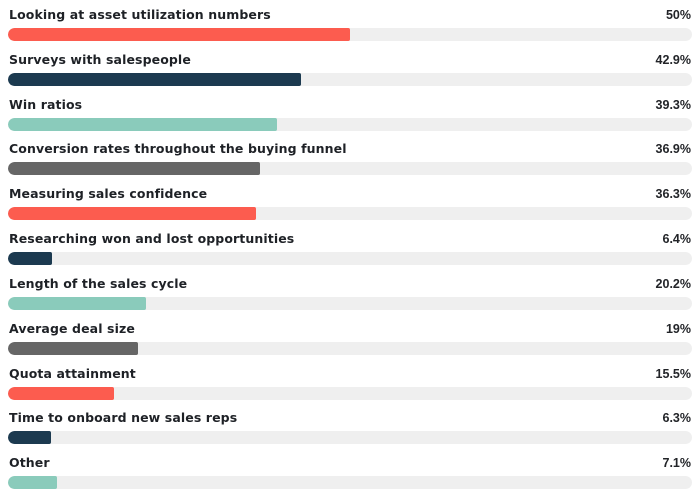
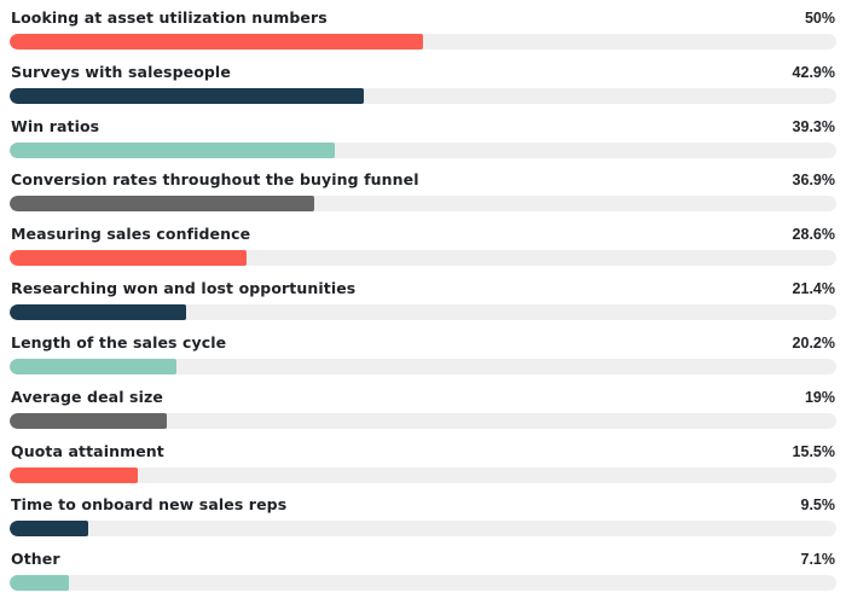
Measuring sales confidence: 36.3% -> 28.6%
Researching won and lost opportunities: 6.4% -> 21.4%
Time to onboard new sales reps: 6.3% -> 9.5%
